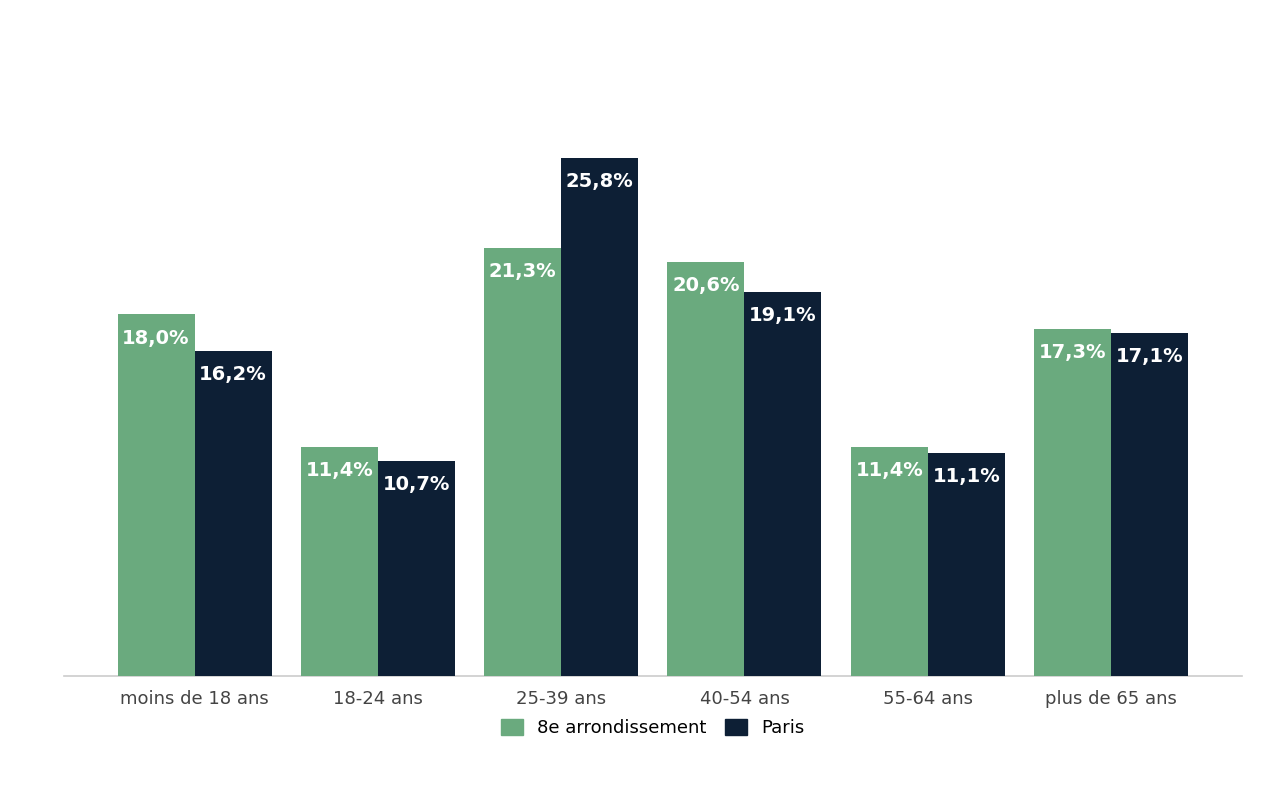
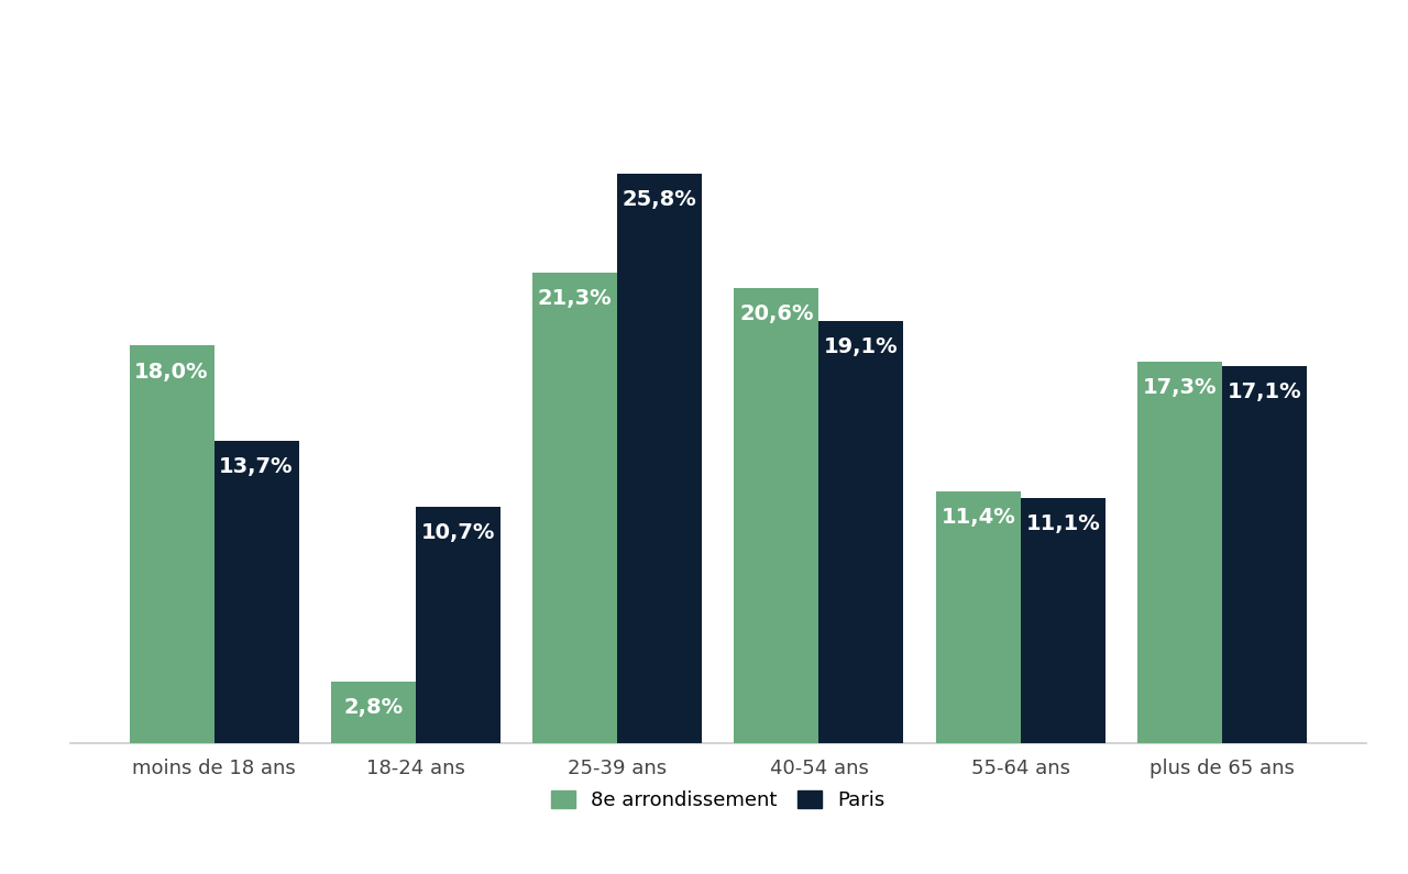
Paris/moins de 18 ans: 16,2% -> 13,7%
8e arrondissement/18-24 ans: 11,4% -> 2,8%
